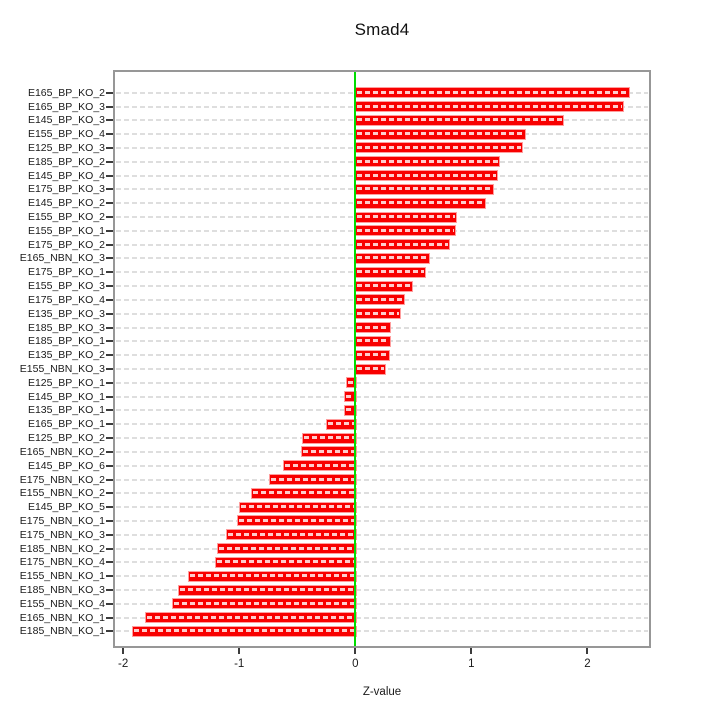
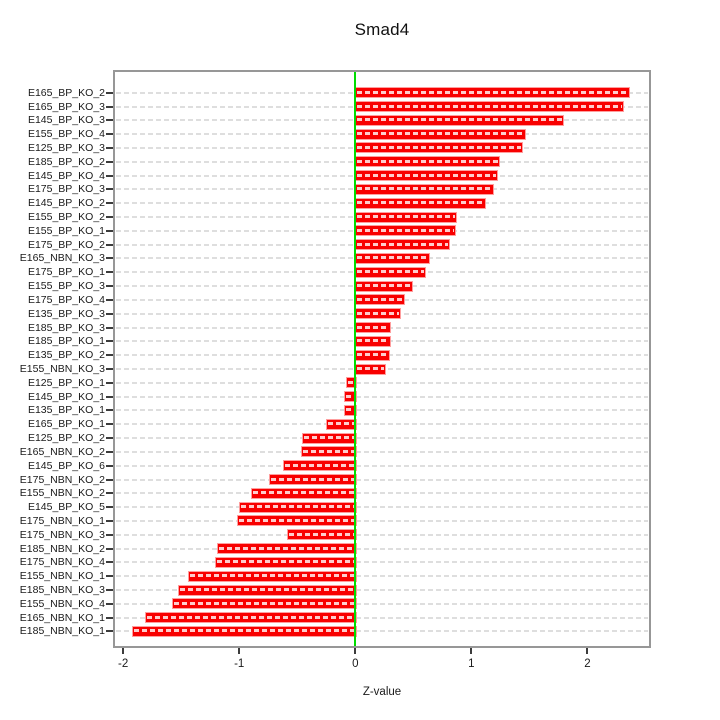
E175_NBN_KO_3: -1.11 -> -0.59
